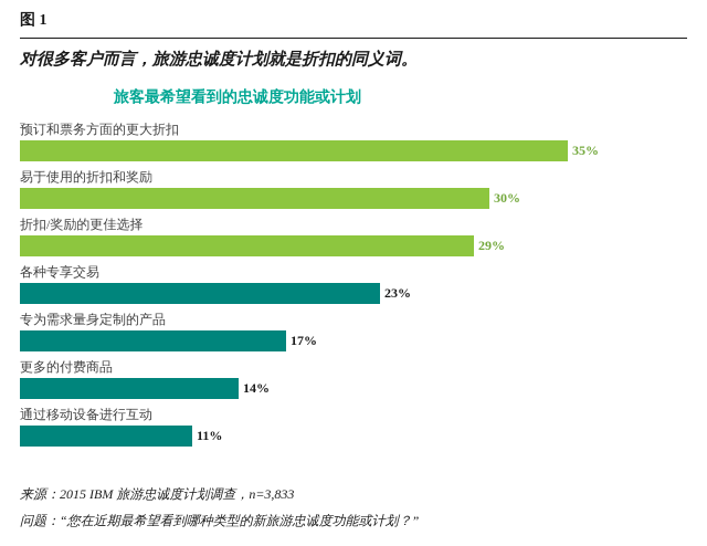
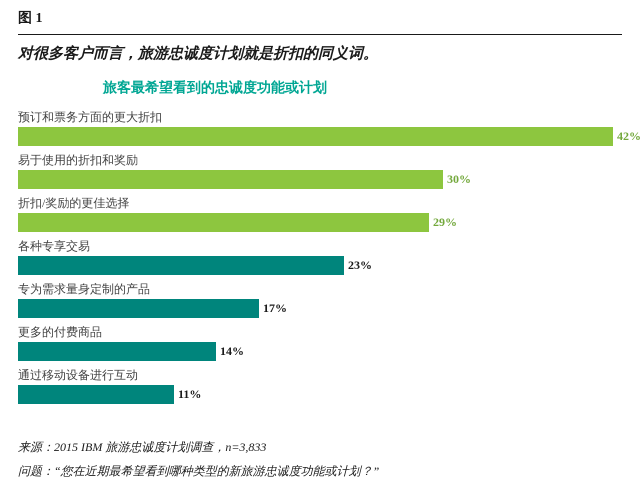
预订和票务方面的更大折扣: 35% -> 42%
